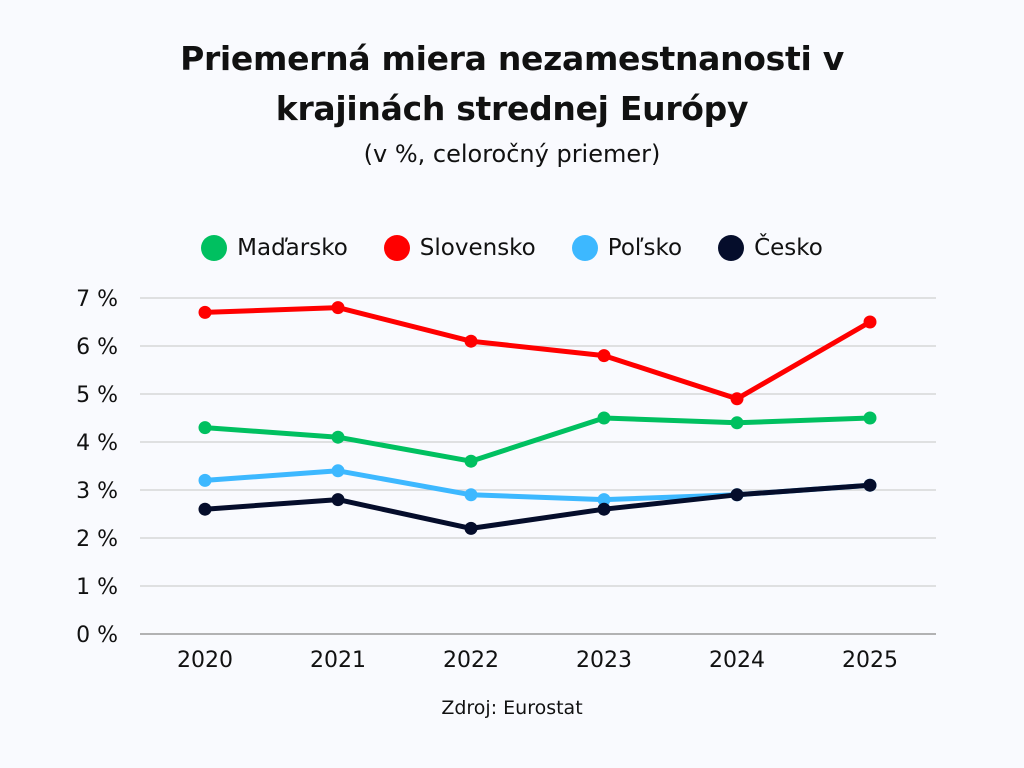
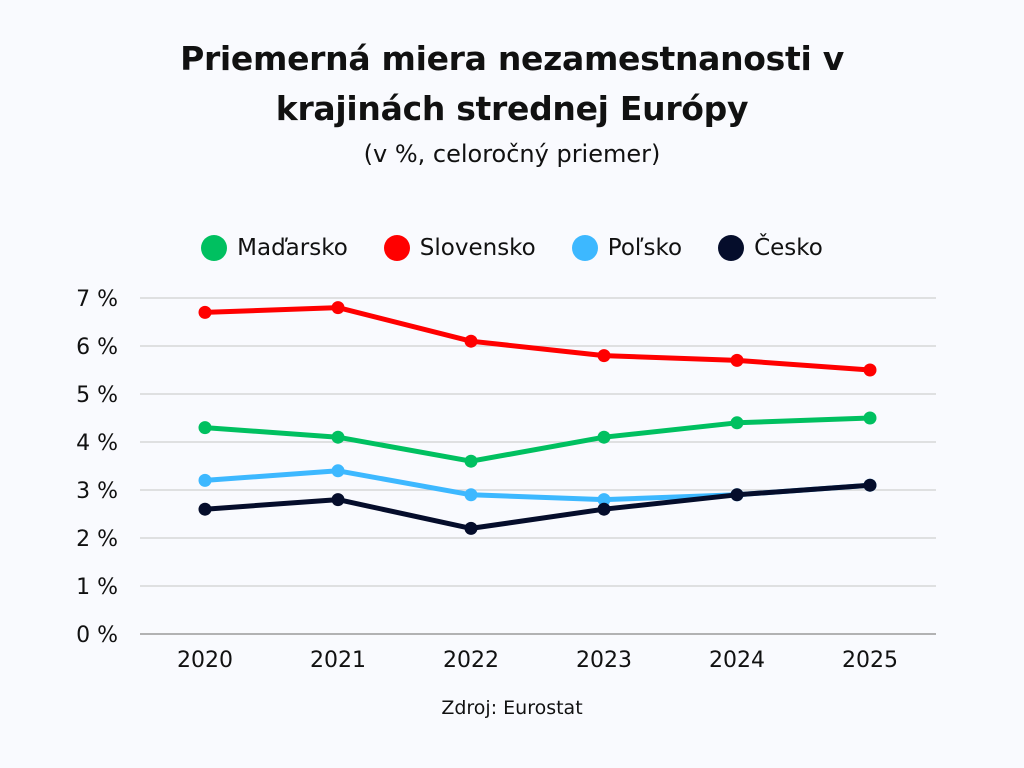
Maďarsko/2023: 4.5% -> 4.1%
Slovensko/2024: 4.9% -> 5.7%
Slovensko/2025: 6.5% -> 5.5%
